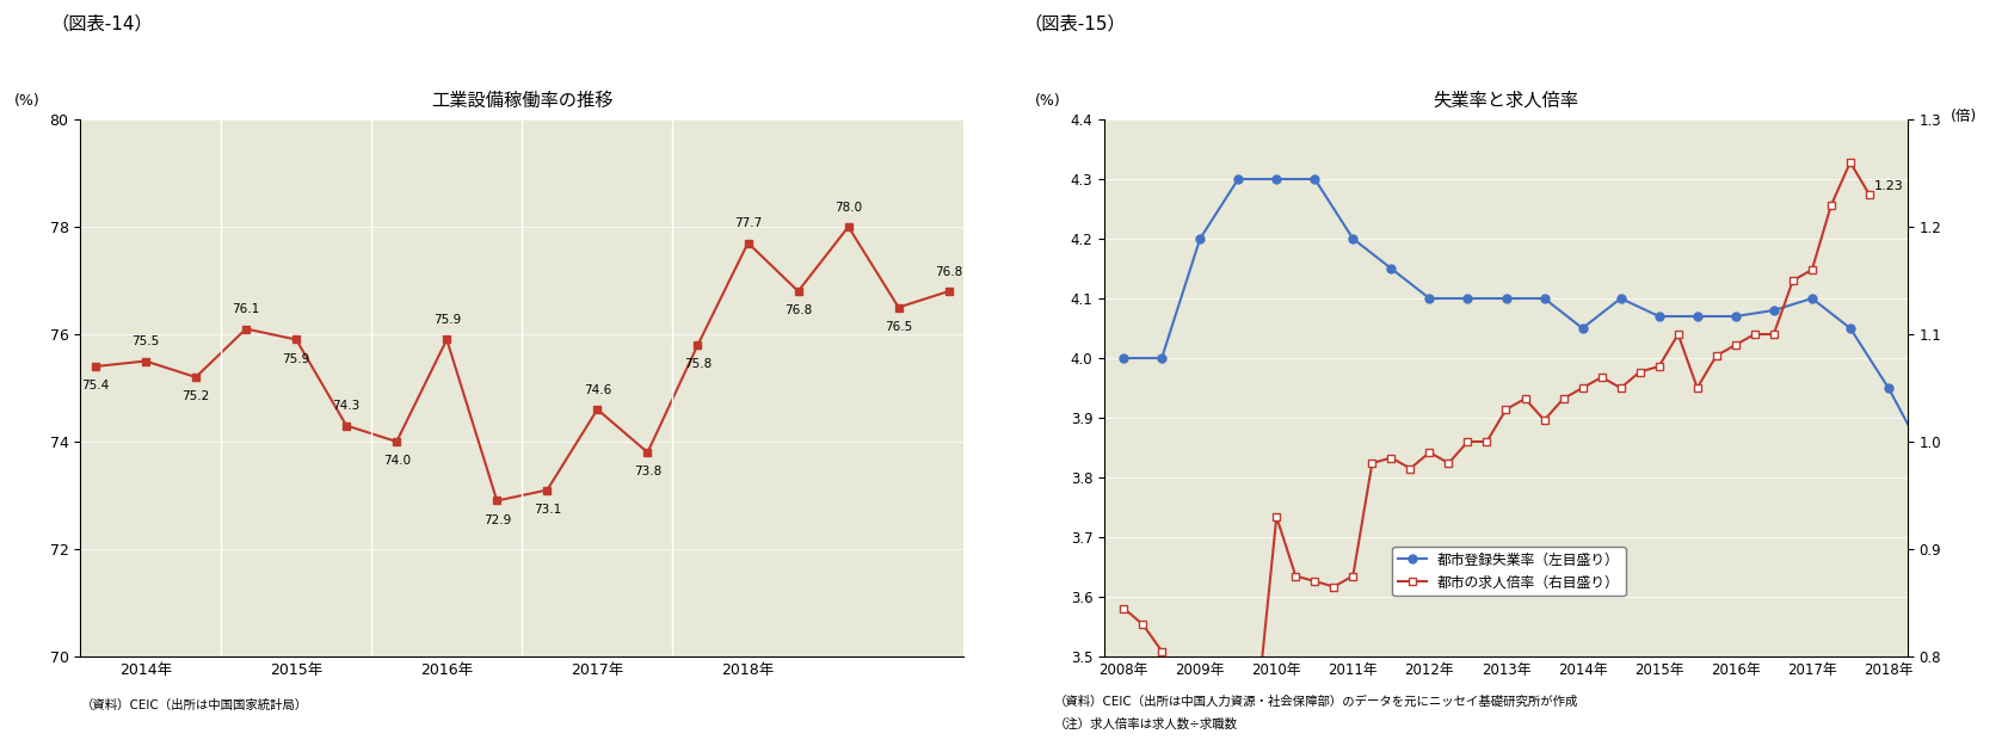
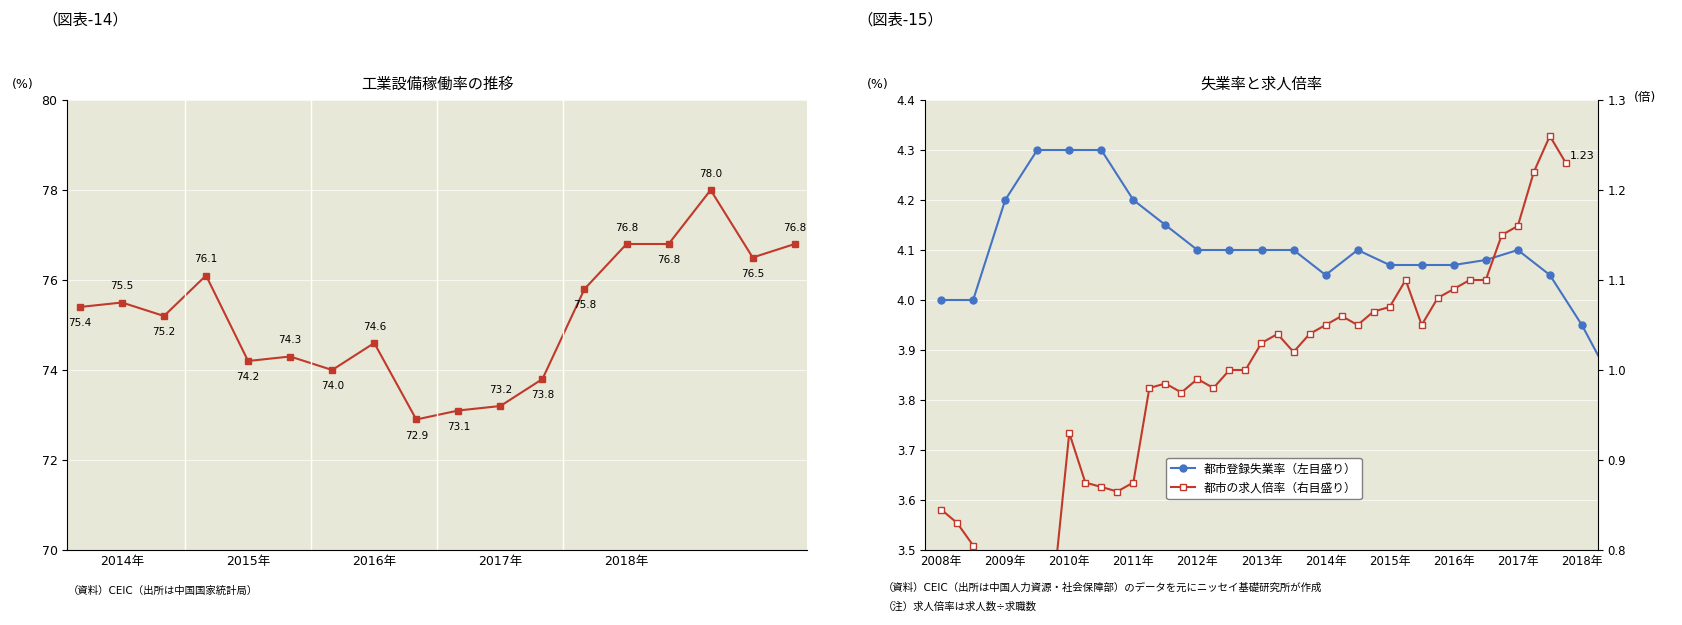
工業設備稼働率の推移/2015年: 75.9 -> 74.2
工業設備稼働率の推移/2016年: 75.9 -> 74.6
工業設備稼働率の推移/2017年: 74.6 -> 73.2
工業設備稼働率の推移/2018年: 77.7 -> 76.8
